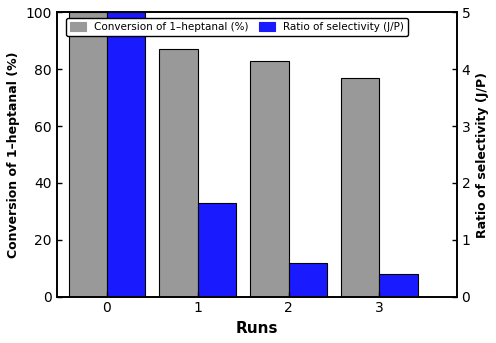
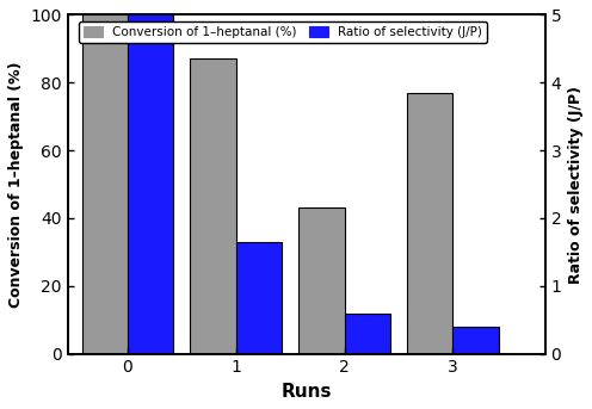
Conversion of 1–heptanal (%)/2: 83 -> 43
